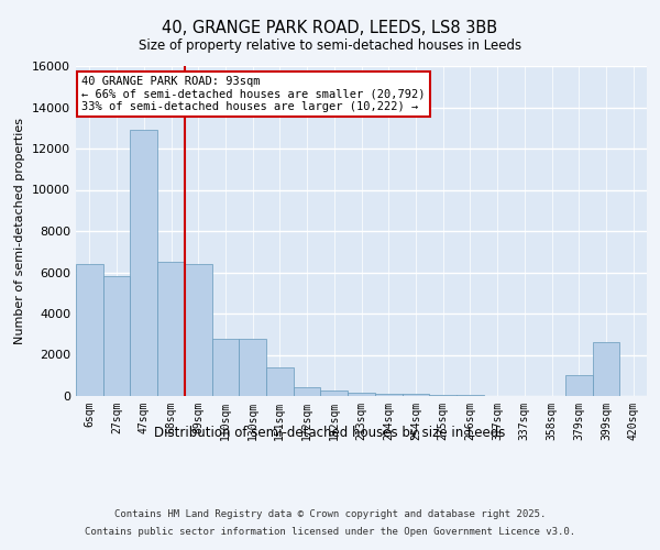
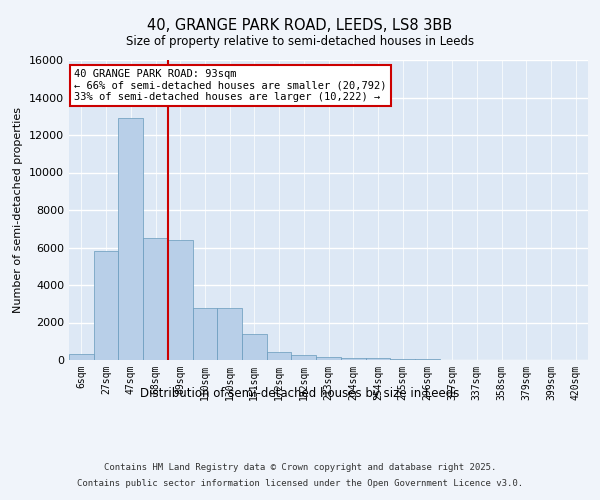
6sqm: 6400 -> 300
379sqm: 1000 -> 0
399sqm: 2600 -> 0
